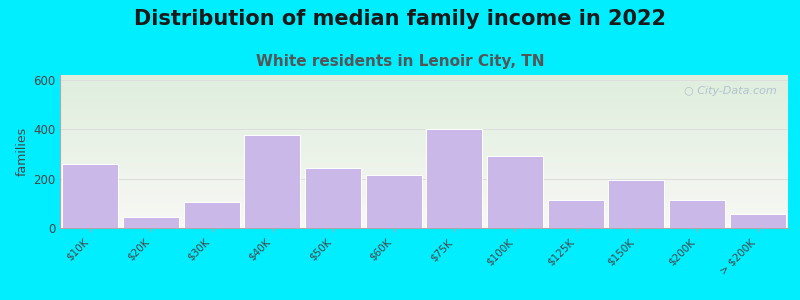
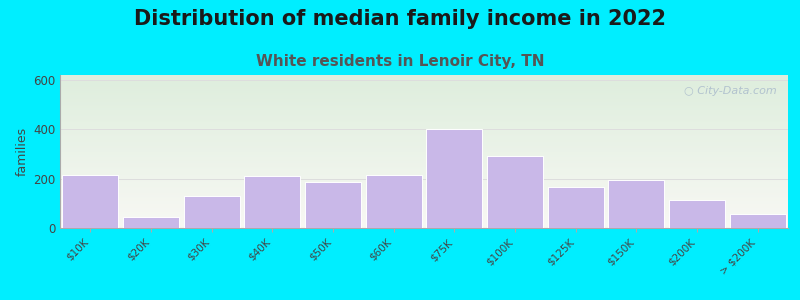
$10K: 260 -> 215
$30K: 105 -> 130
$40K: 375 -> 210
$50K: 245 -> 185
$125K: 115 -> 165
